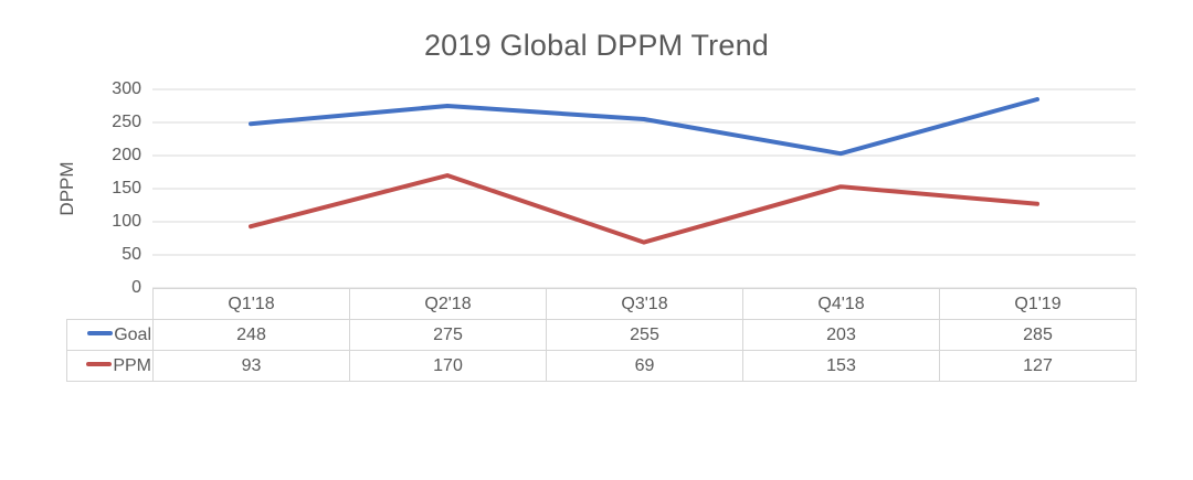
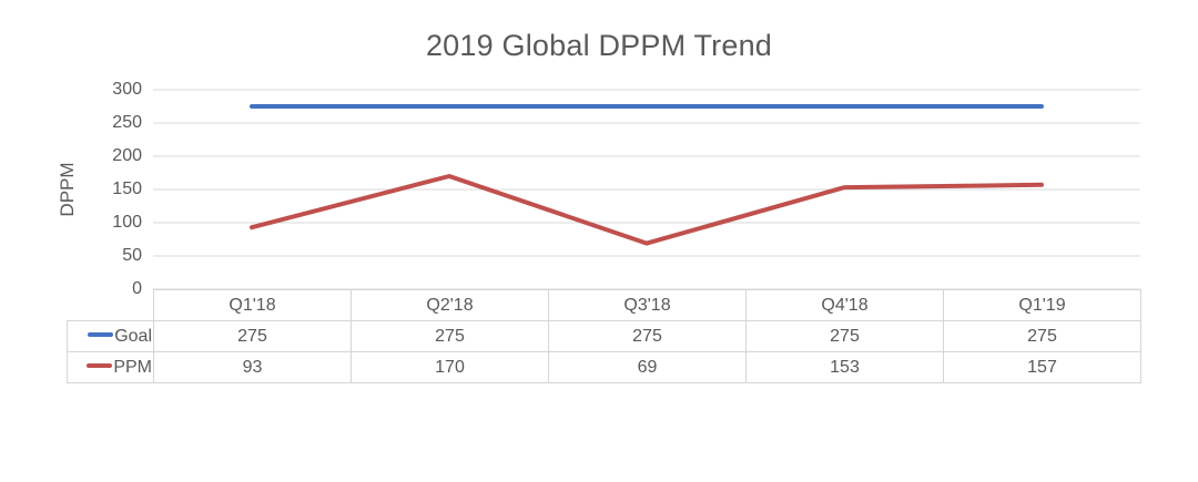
Goal/Q1'18: 248 -> 275
Goal/Q3'18: 255 -> 275
Goal/Q4'18: 203 -> 275
Goal/Q1'19: 285 -> 275
PPM/Q1'19: 127 -> 157
